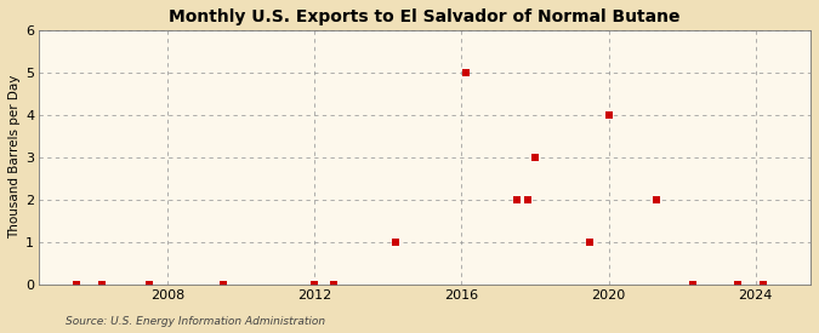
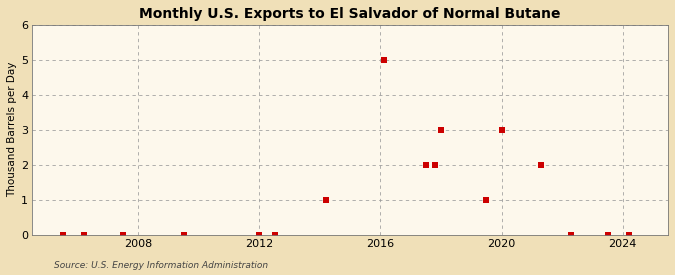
2020: 4 -> 3
